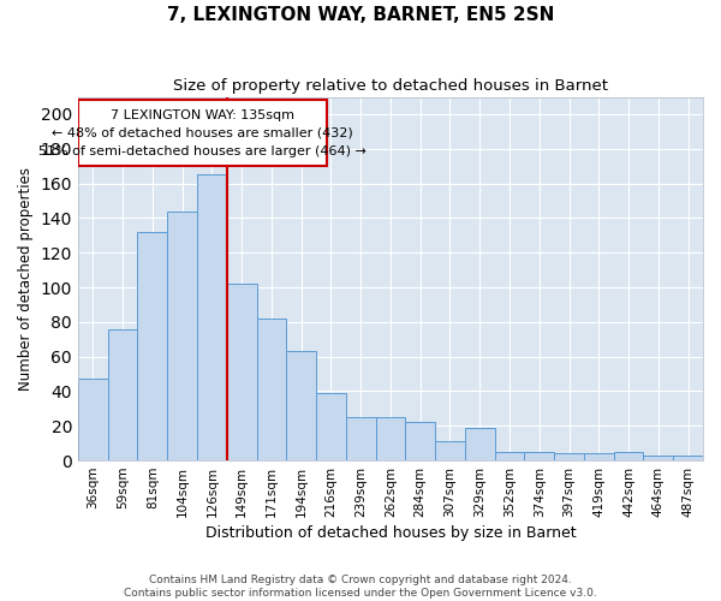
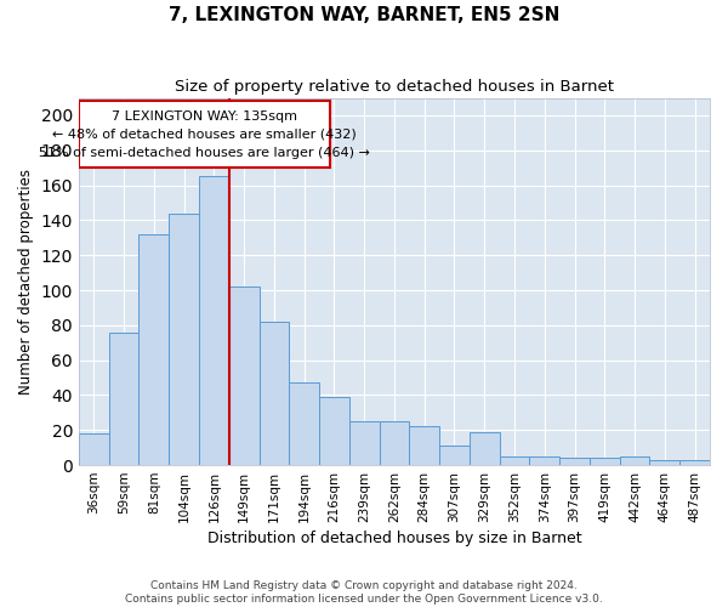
36sqm: 47 -> 18
194sqm: 63 -> 47
